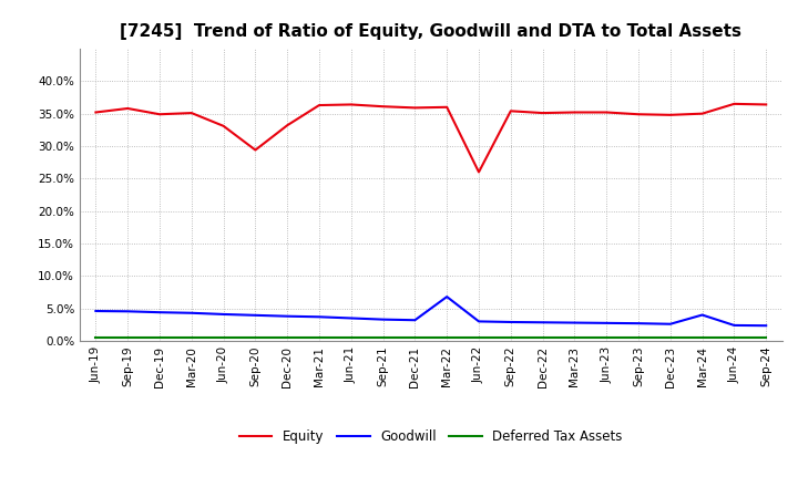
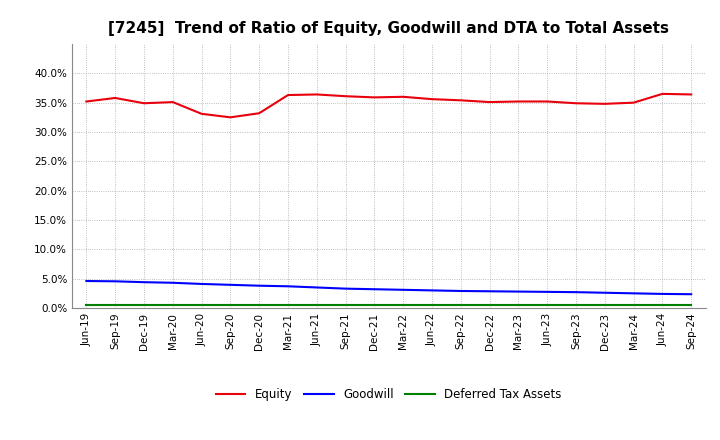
Equity/Sep-20: 29.4% -> 32.5%
Goodwill/Mar-22: 6.8% -> 3.1%
Equity/Jun-22: 26.0% -> 35.6%
Goodwill/Mar-24: 4.0% -> 2.5%
